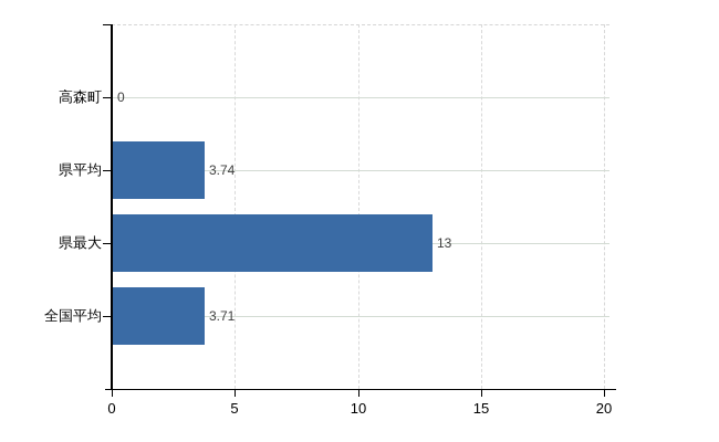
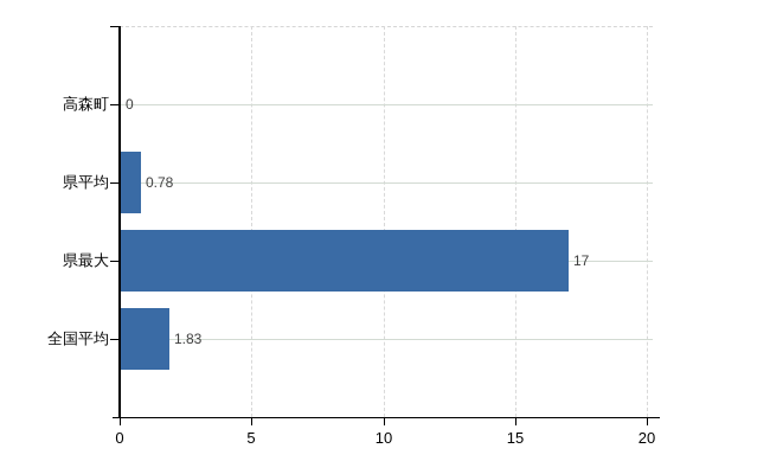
県平均: 3.74 -> 0.78
県最大: 13 -> 17
全国平均: 3.71 -> 1.83
